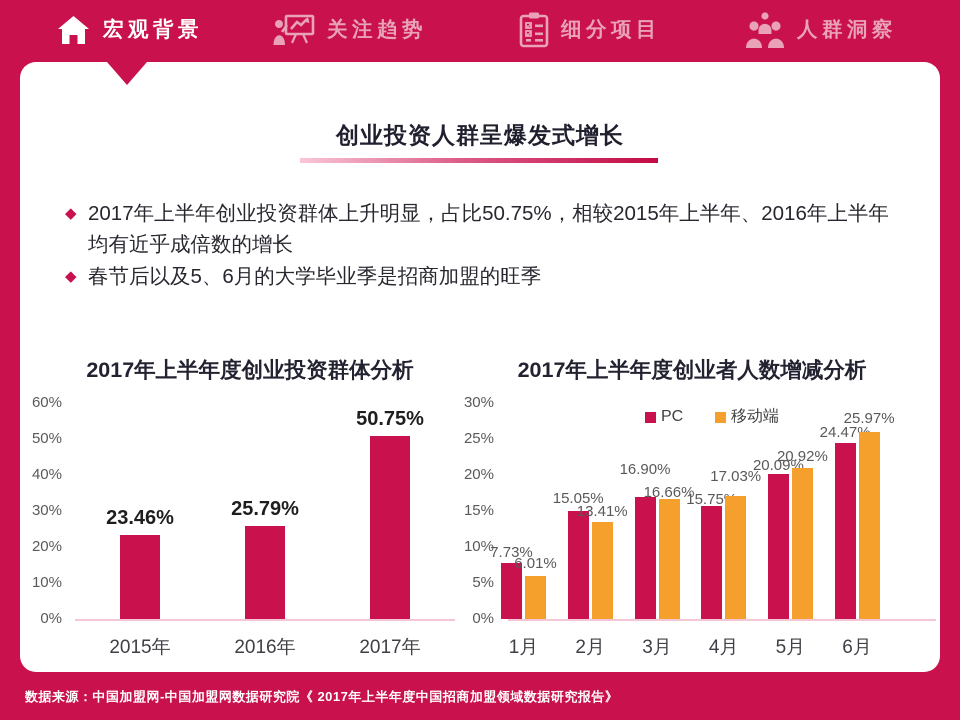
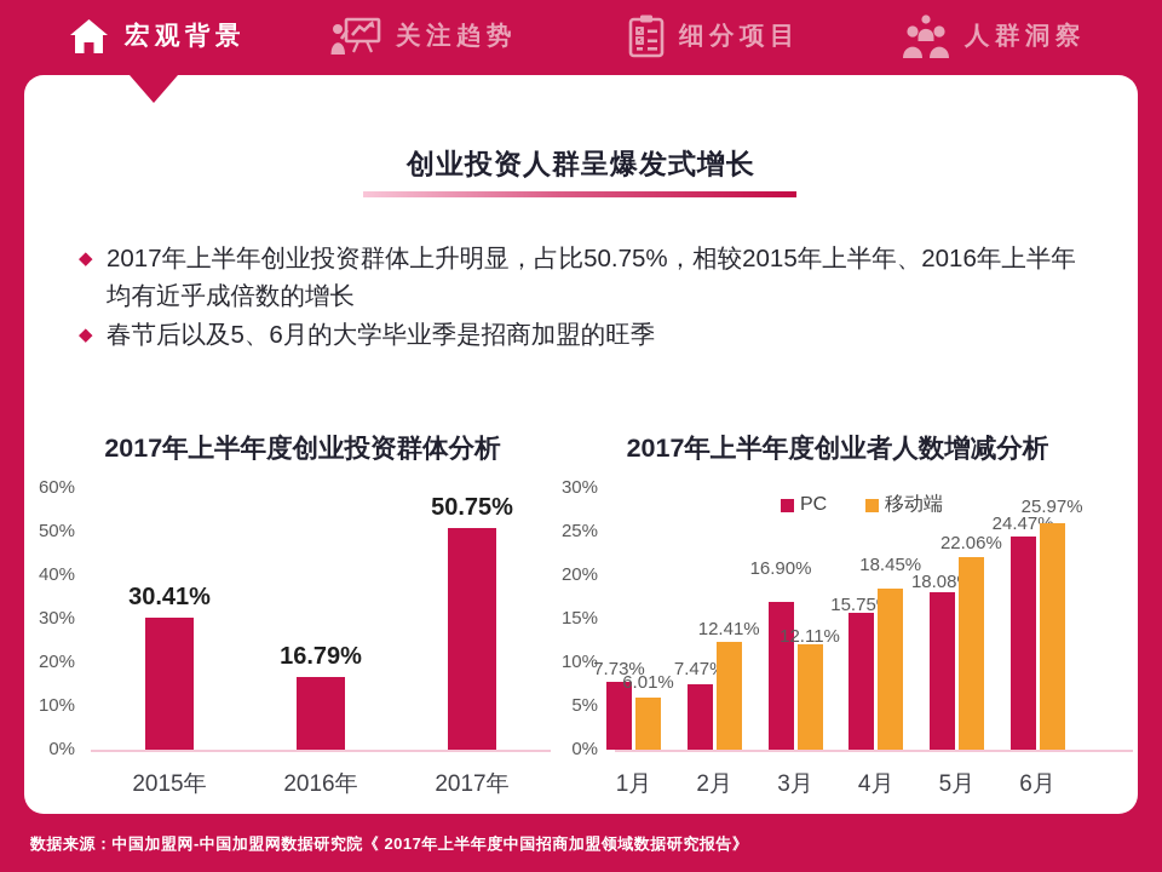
2017年上半年度创业投资群体分析/2015年: 23.46% -> 30.41%
2017年上半年度创业投资群体分析/2016年: 25.79% -> 16.79%
2017年上半年度创业者人数增减分析/PC/2月: 15.05% -> 7.47%
2017年上半年度创业者人数增减分析/移动端/2月: 13.41% -> 12.41%
2017年上半年度创业者人数增减分析/移动端/3月: 16.66% -> 12.11%
2017年上半年度创业者人数增减分析/移动端/4月: 17.03% -> 18.45%
2017年上半年度创业者人数增减分析/PC/5月: 20.09% -> 18.08%
2017年上半年度创业者人数增减分析/移动端/5月: 20.92% -> 22.06%
